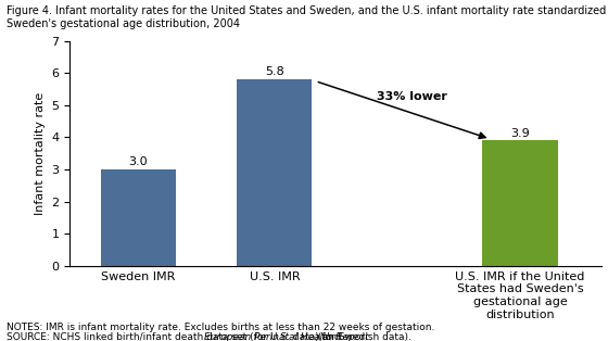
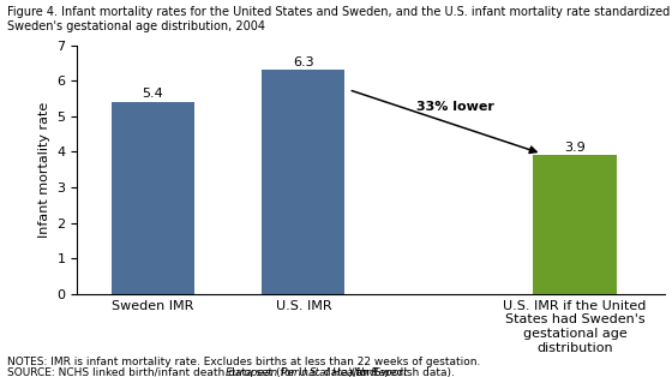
Sweden IMR: 3.0 -> 5.4
U.S. IMR: 5.8 -> 6.3
